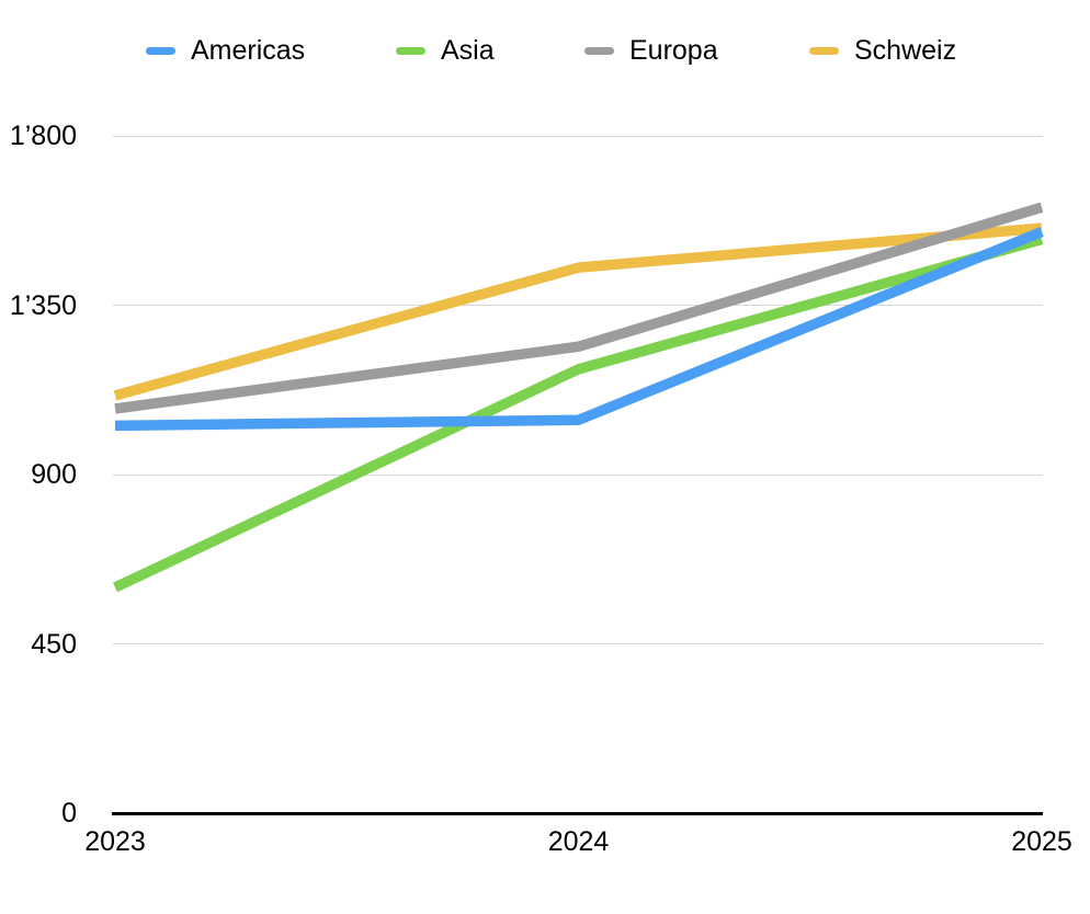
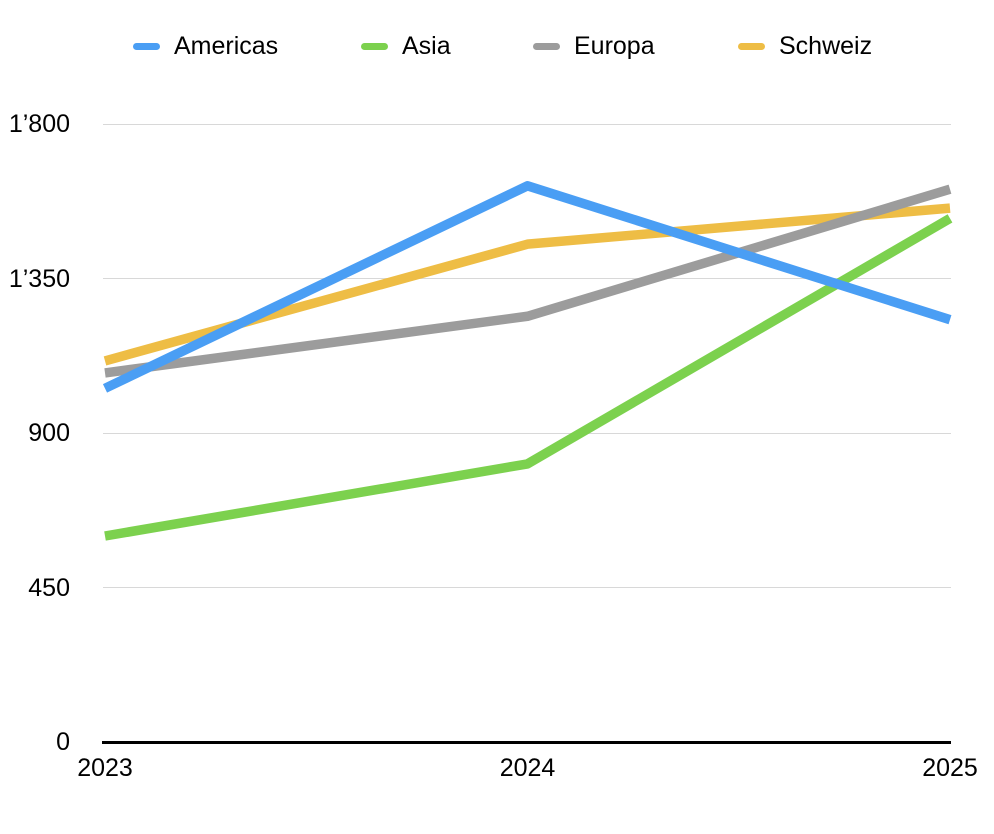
Americas/2024: 1040 -> 1620
Asia/2024: 1180 -> 810
Americas/2025: 1540 -> 1230
